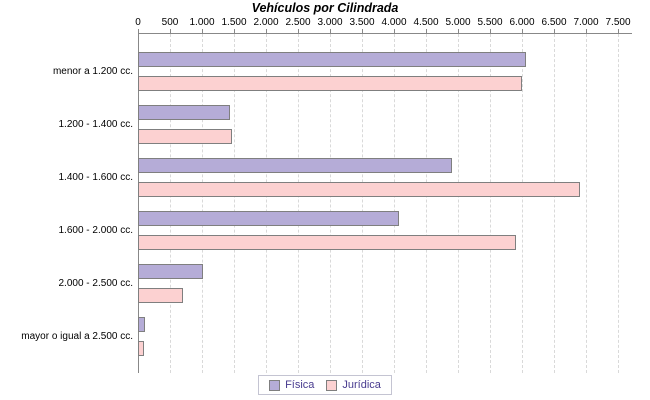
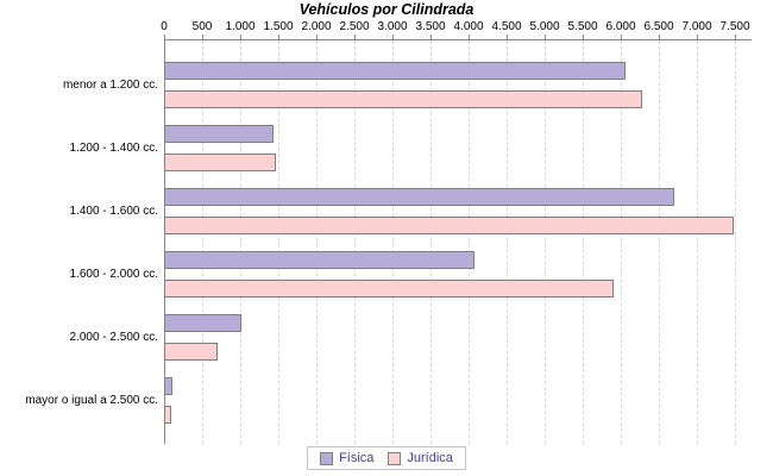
Jurídica/menor a 1.200 cc.: 6000 -> 6300
Física/1.400 - 1.600 cc.: 4900 -> 6700
Jurídica/1.400 - 1.600 cc.: 6900 -> 7500
